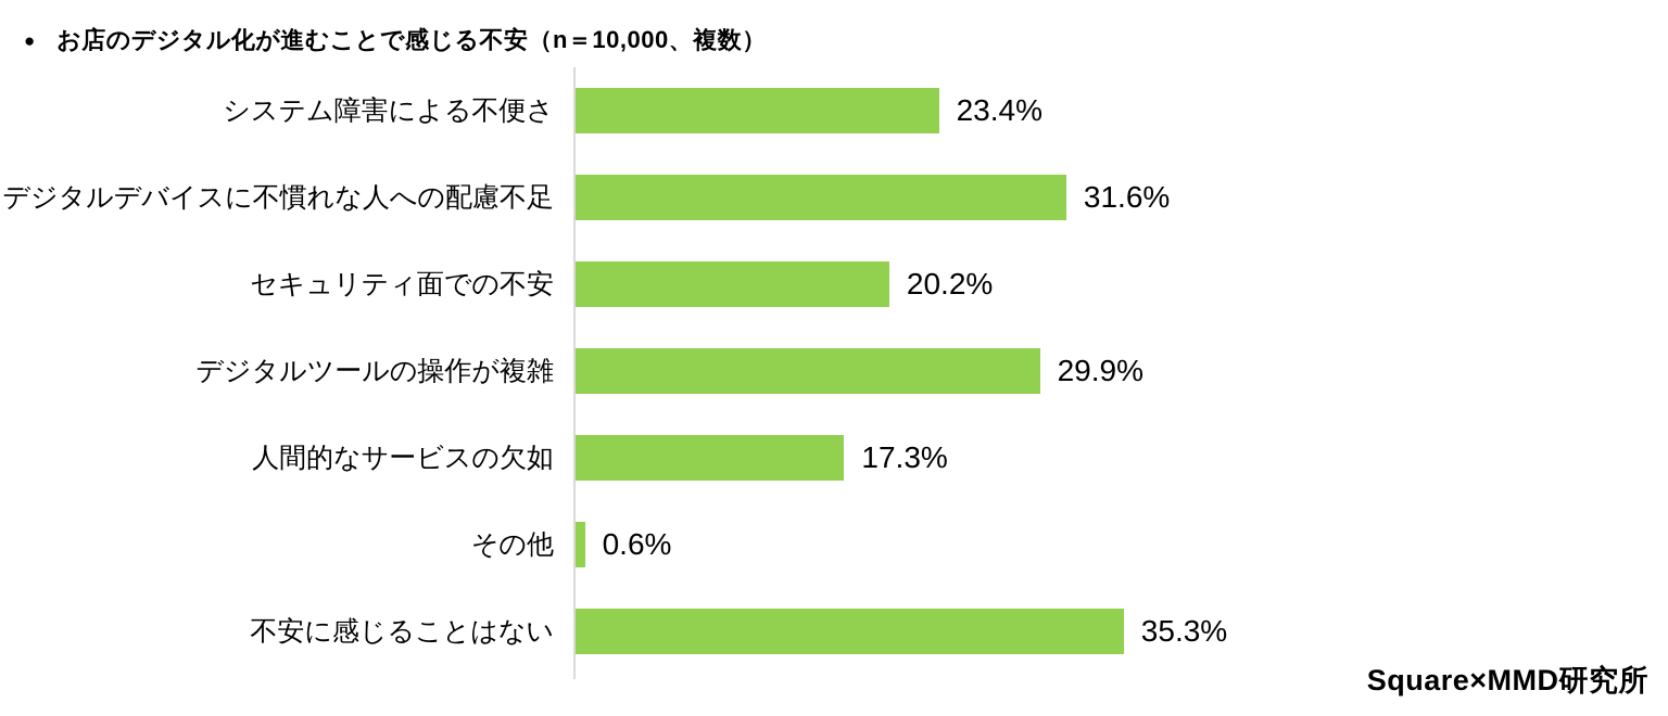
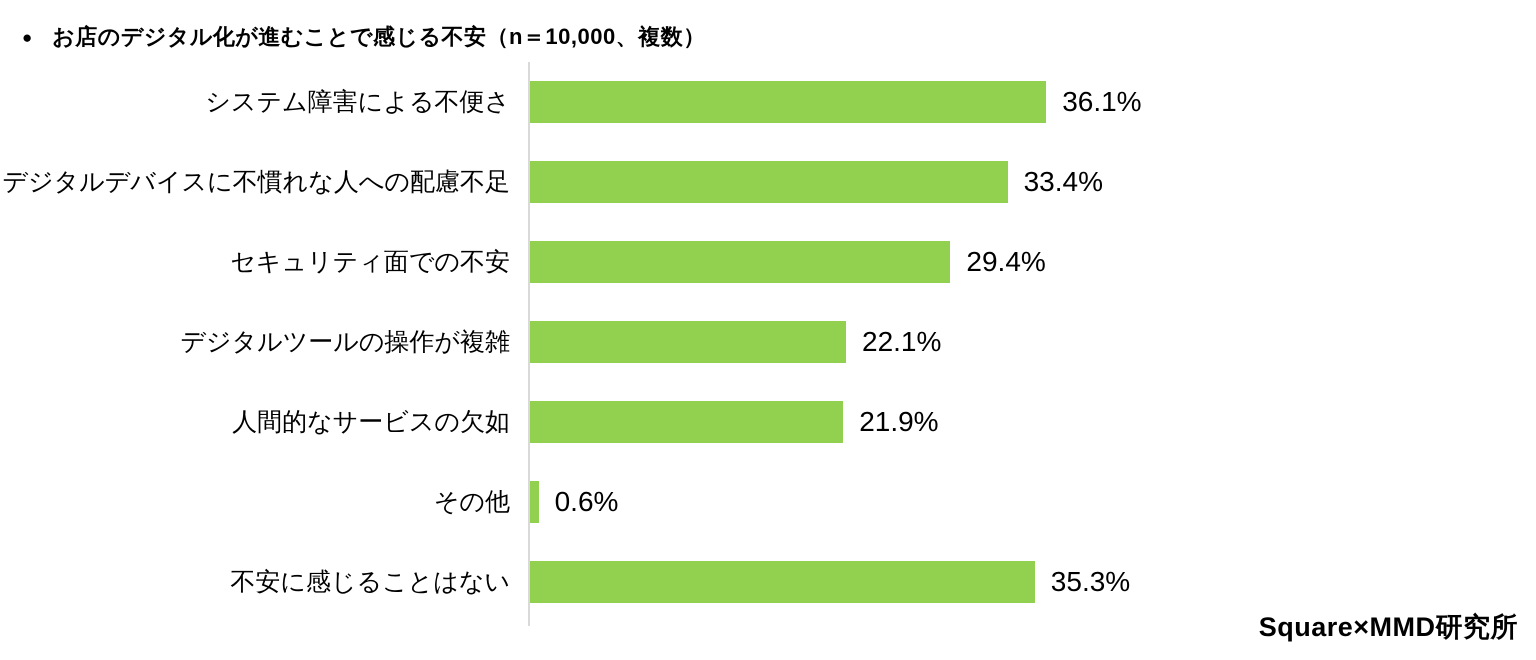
システム障害による不便さ: 23.4% -> 36.1%
デジタルデバイスに不慣れな人への配慮不足: 31.6% -> 33.4%
セキュリティ面での不安: 20.2% -> 29.4%
デジタルツールの操作が複雑: 29.9% -> 22.1%
人間的なサービスの欠如: 17.3% -> 21.9%
